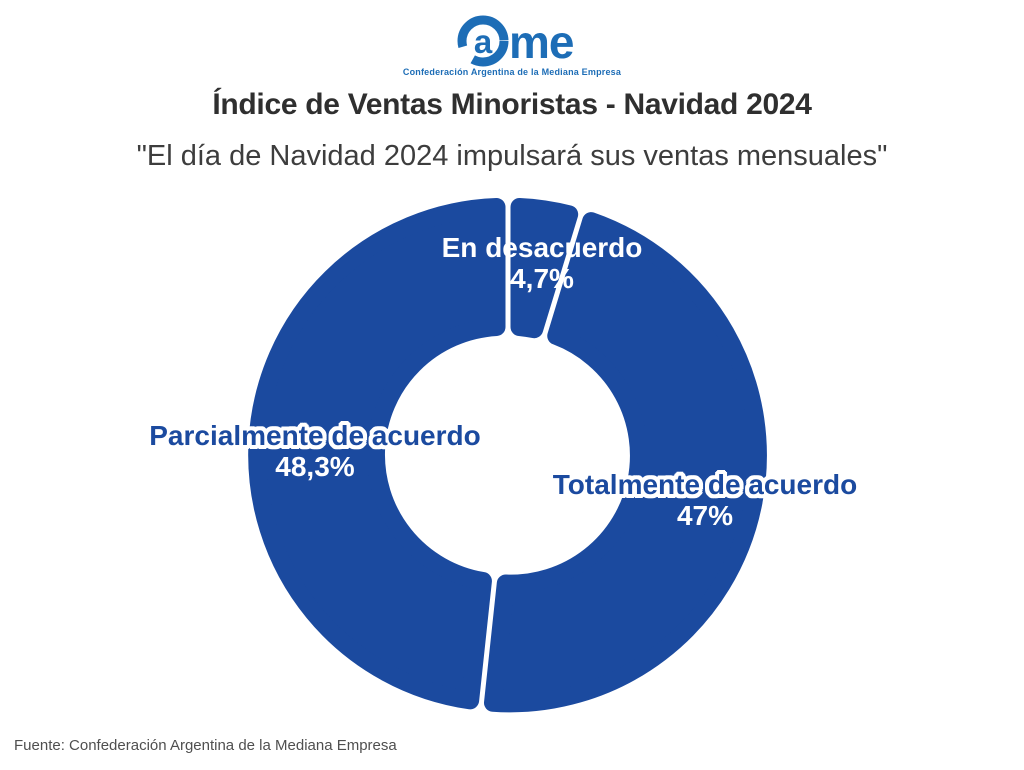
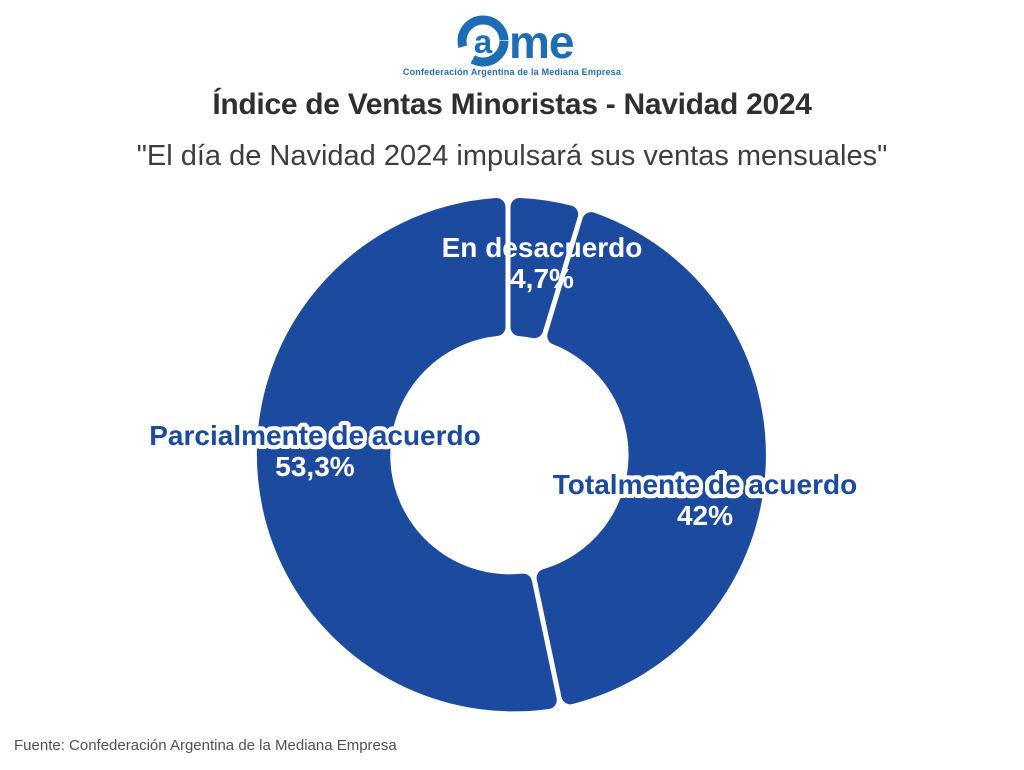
Totalmente de acuerdo: 47% -> 42%
Parcialmente de acuerdo: 48,3% -> 53,3%
